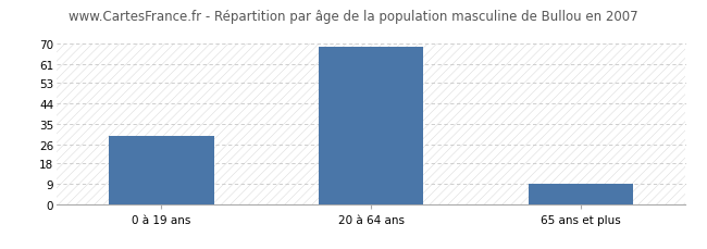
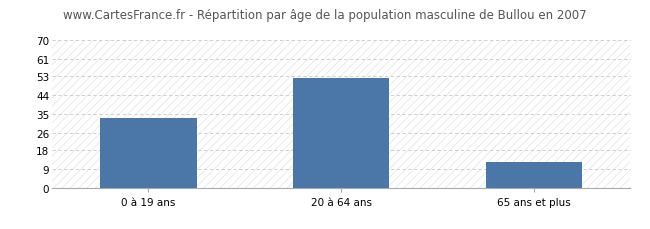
0 à 19 ans: 30 -> 33
20 à 64 ans: 69 -> 52
65 ans et plus: 9 -> 12
